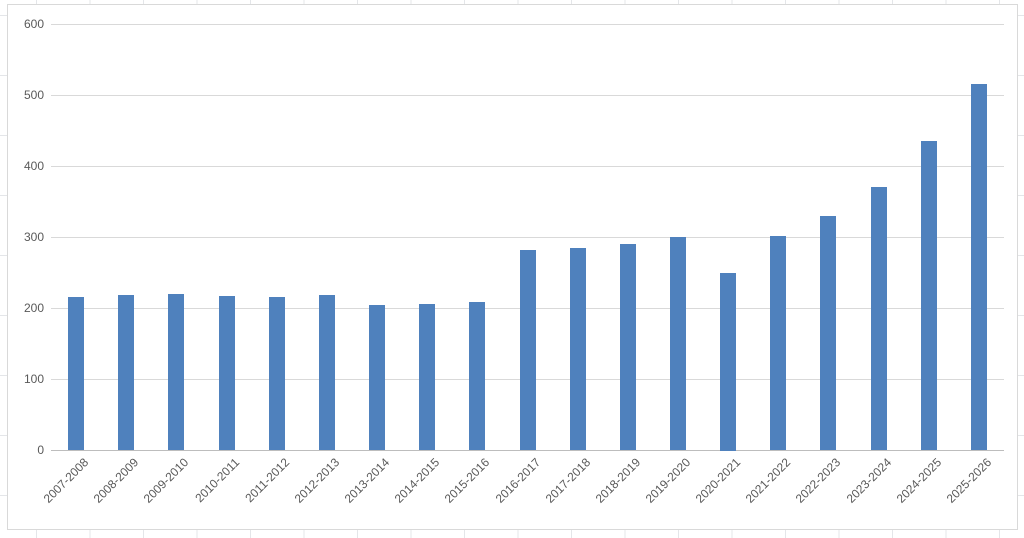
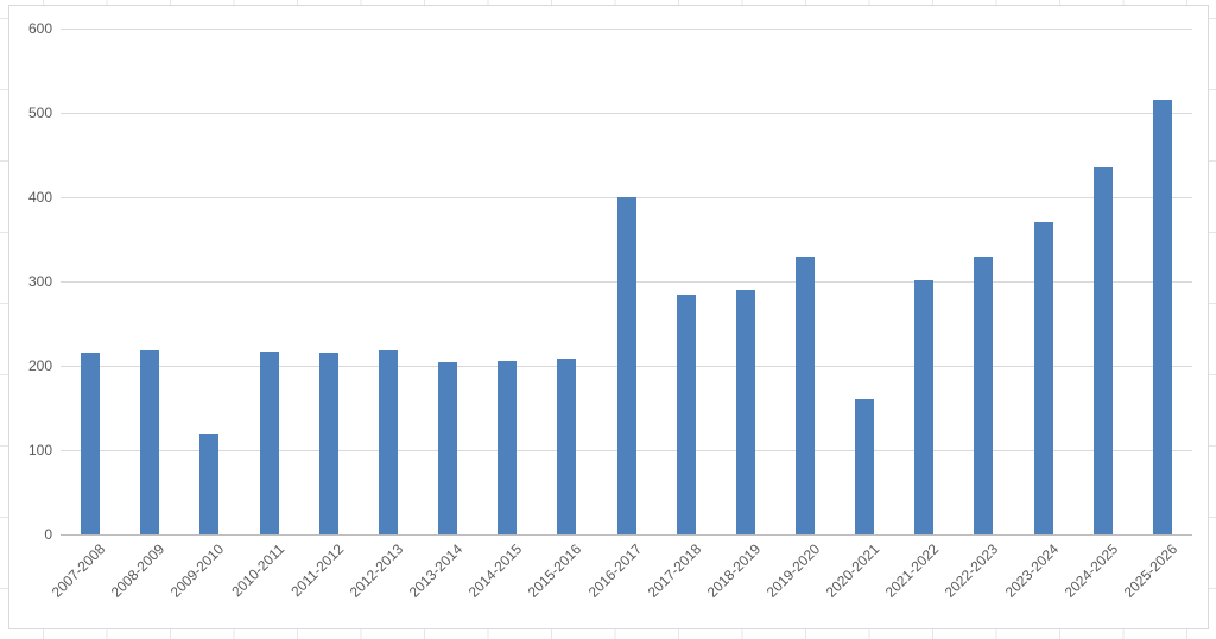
2009-2010: 220 -> 120
2016-2017: 280 -> 400
2019-2020: 300 -> 330
2020-2021: 250 -> 160
